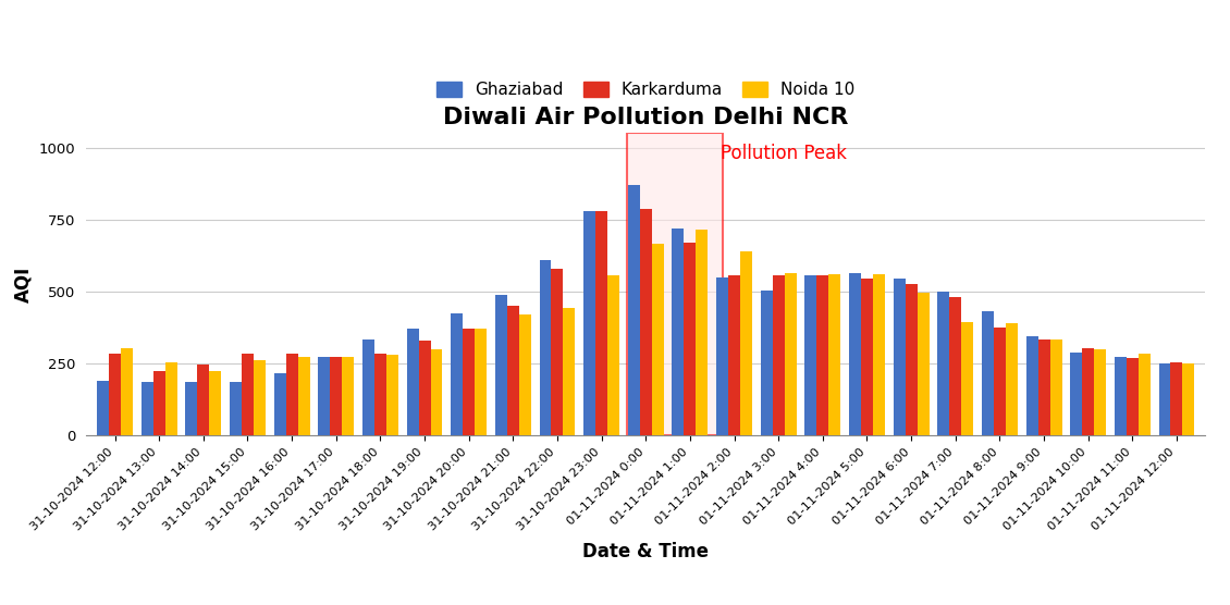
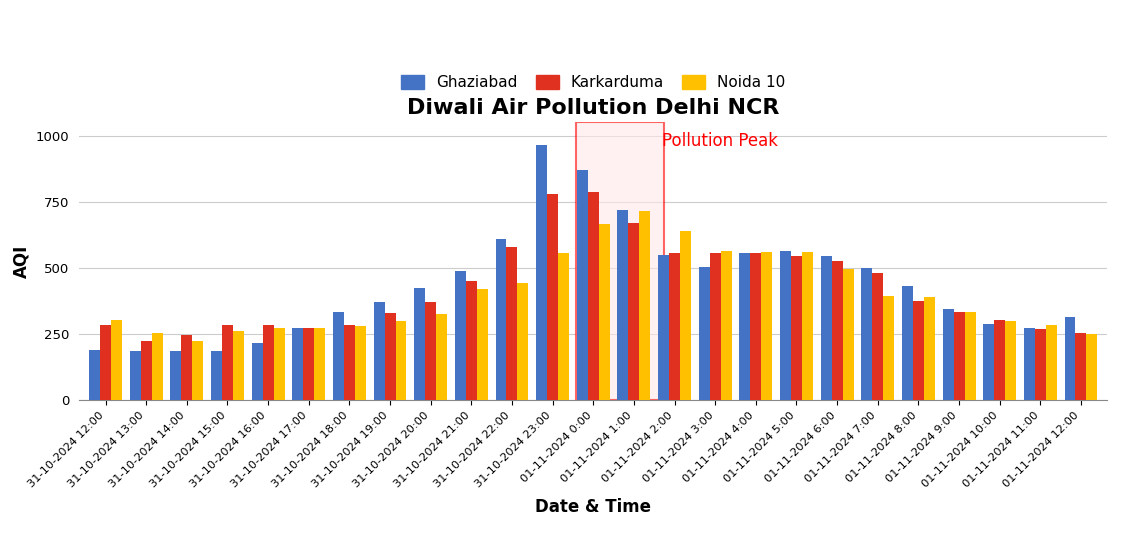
Noida 10/31-10-2024 20:00: 370 -> 325
Ghaziabad/31-10-2024 23:00: 780 -> 965
Ghaziabad/01-11-2024 12:00: 250 -> 315
